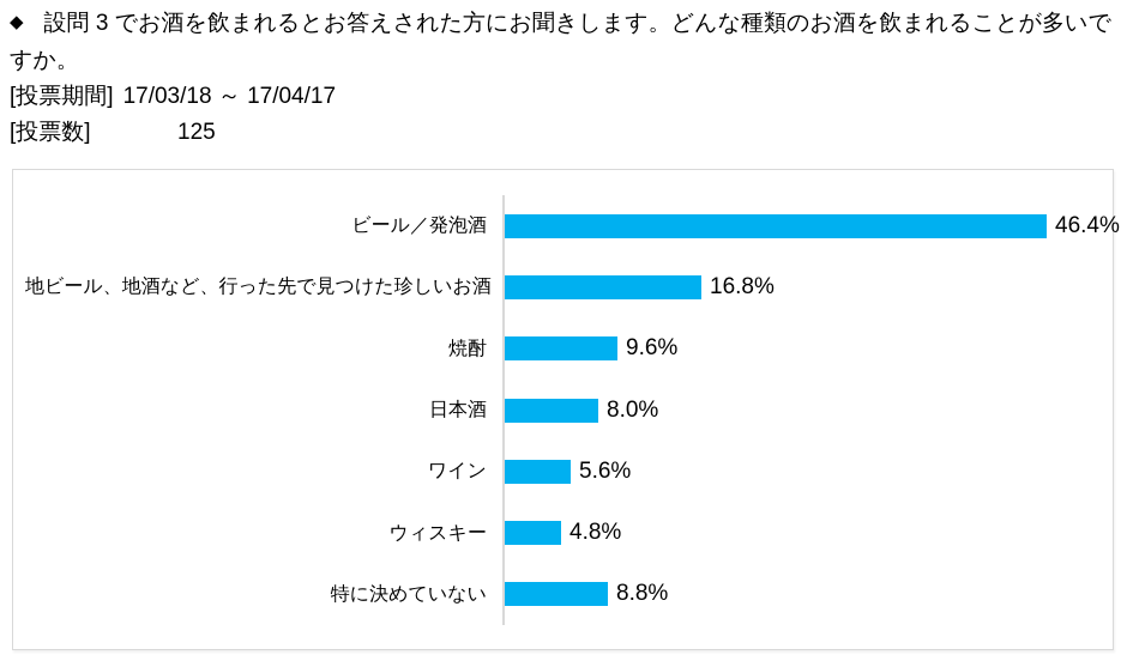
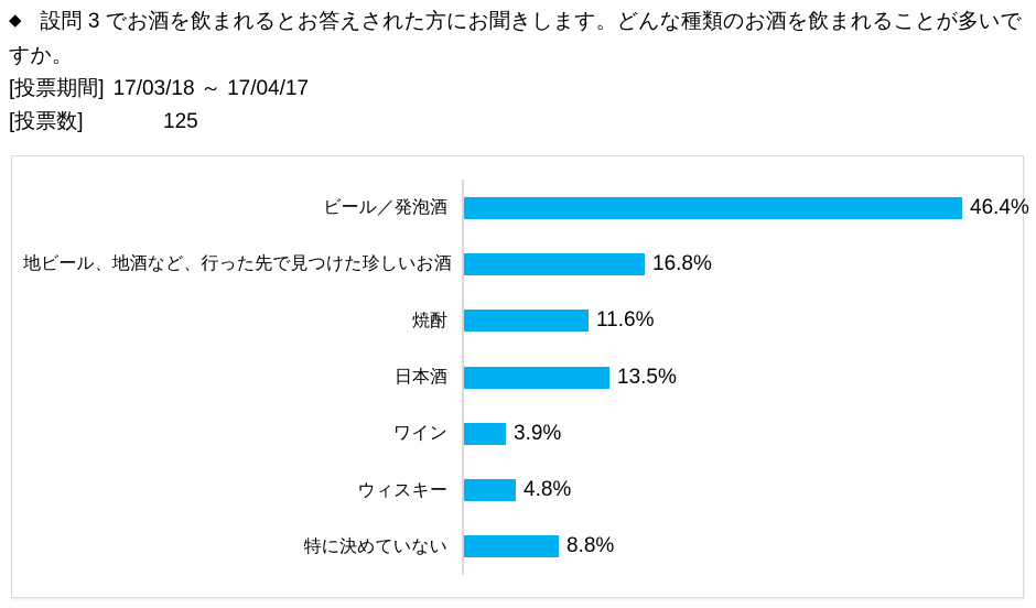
焼酎: 9.6% -> 11.6%
日本酒: 8.0% -> 13.5%
ワイン: 5.6% -> 3.9%
